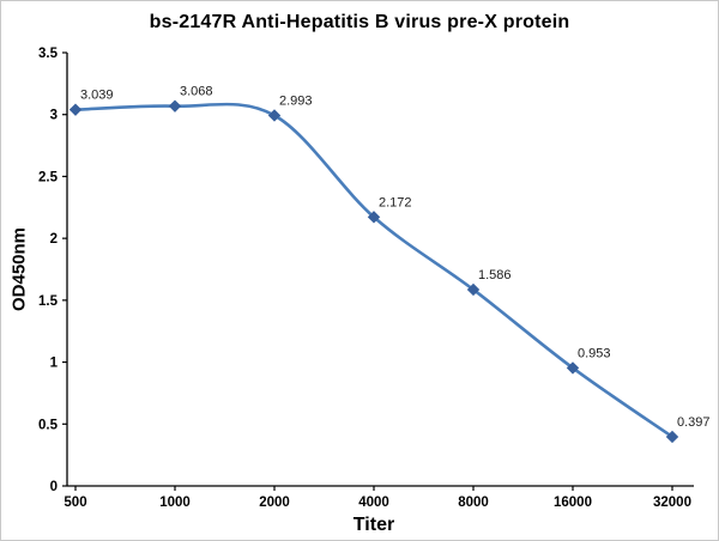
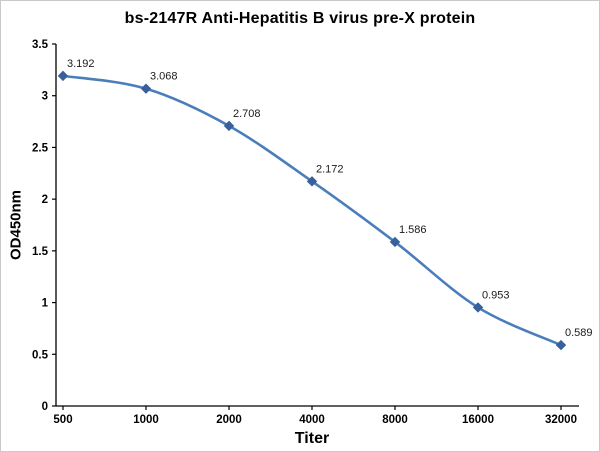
500: 3.039 -> 3.192
2000: 2.993 -> 2.708
32000: 0.397 -> 0.589
